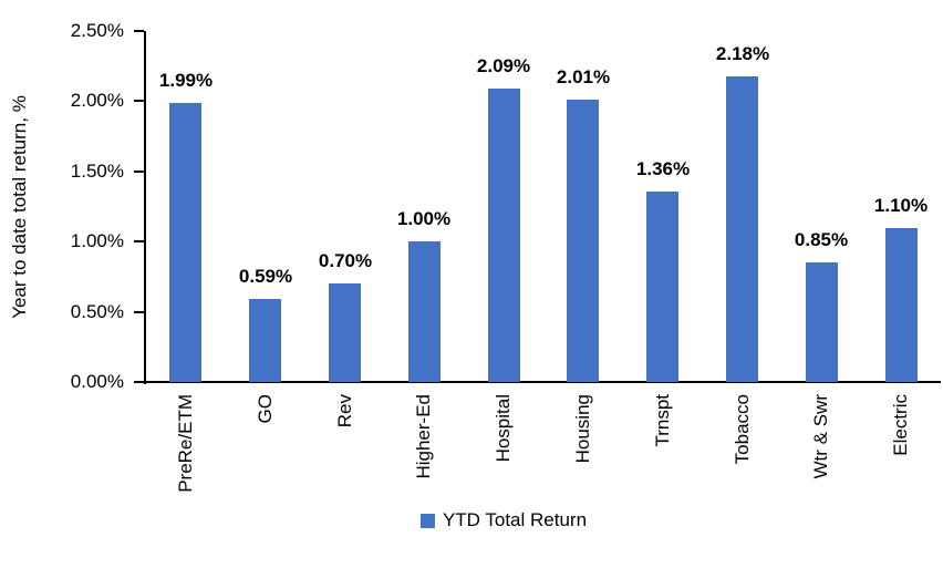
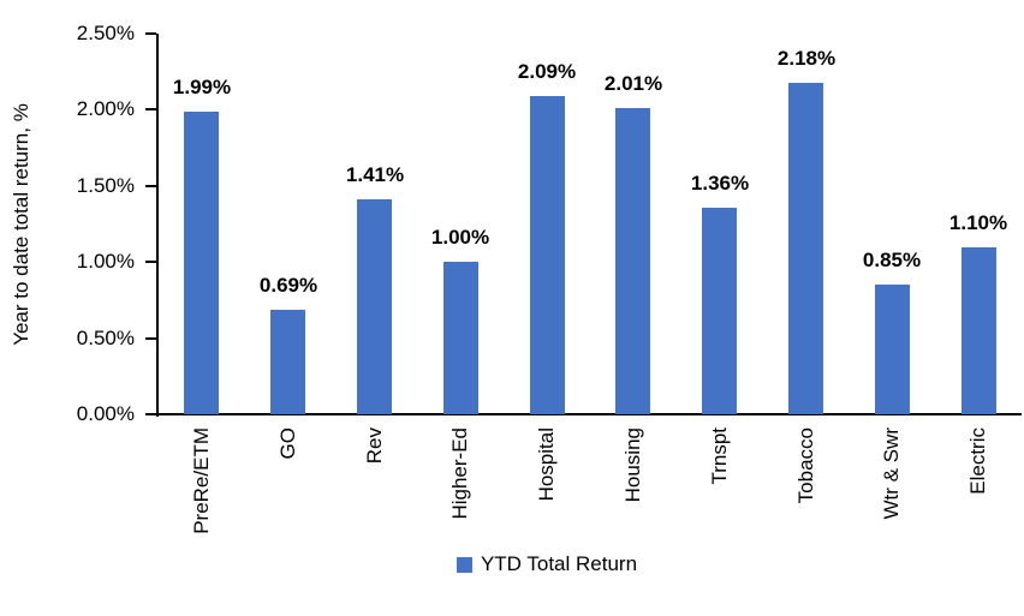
GO: 0.59% -> 0.69%
Rev: 0.70% -> 1.41%
